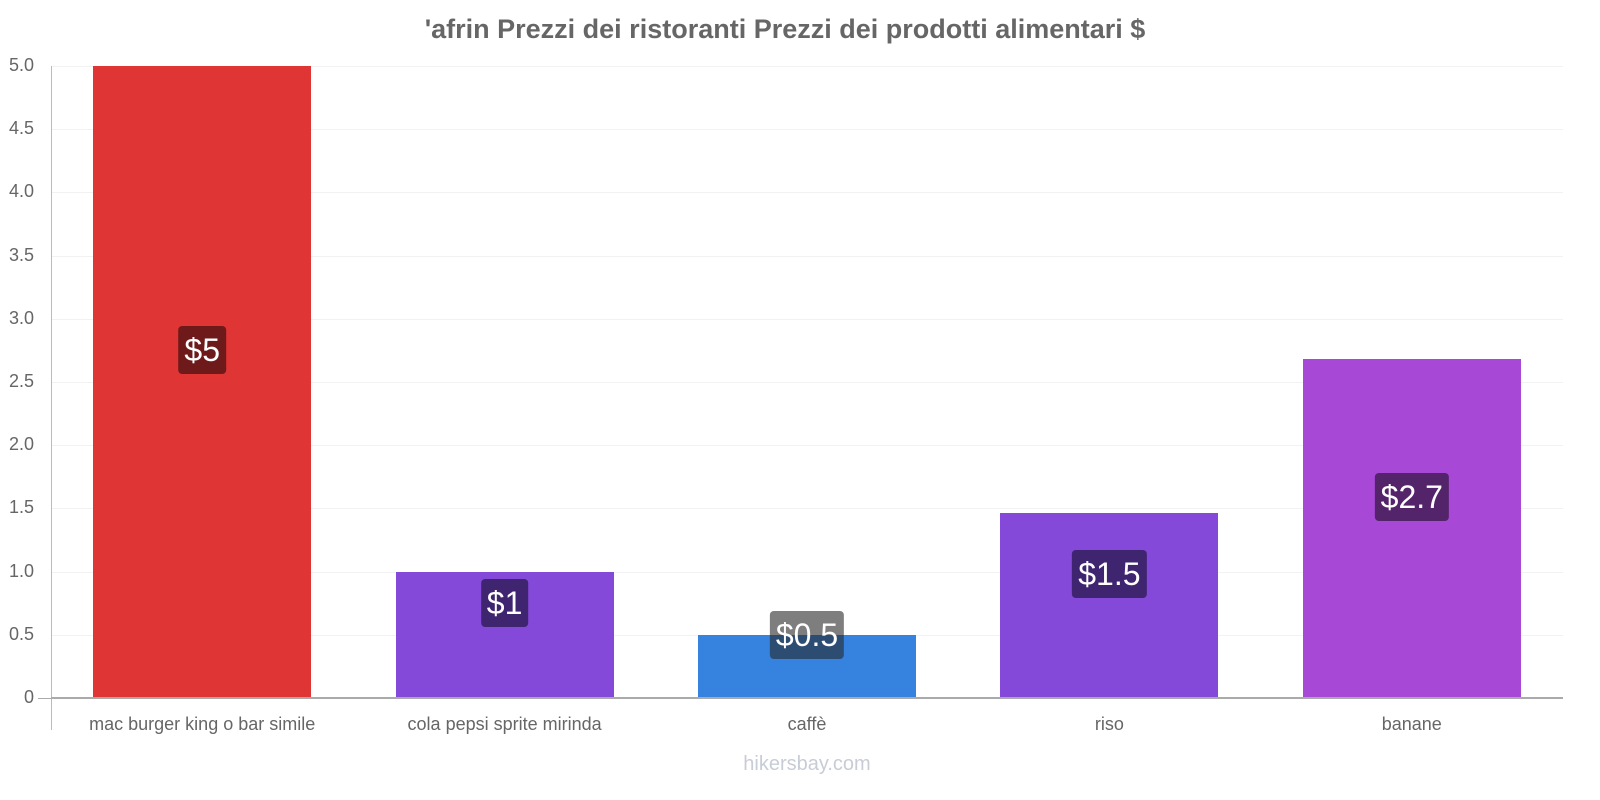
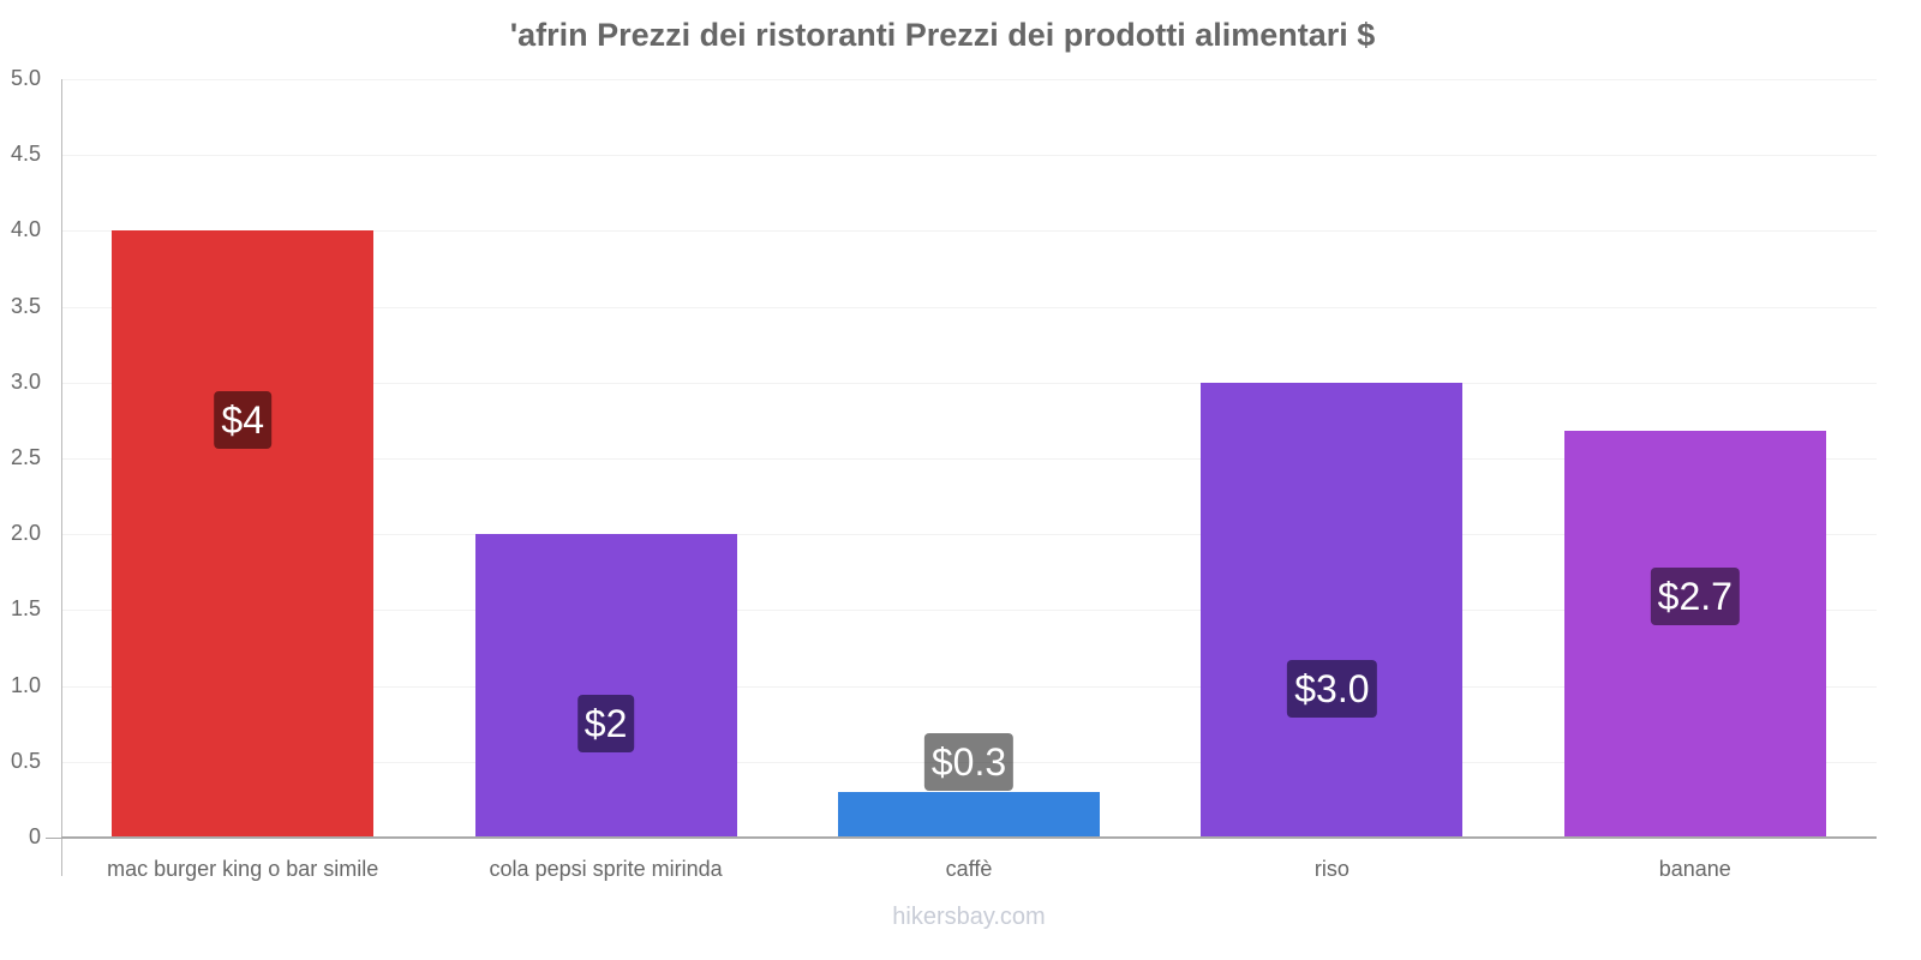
mac burger king o bar simile: $5 -> $4
cola pepsi sprite mirinda: $1 -> $2
caffè: $0.5 -> $0.3
riso: $1.5 -> $3.0
